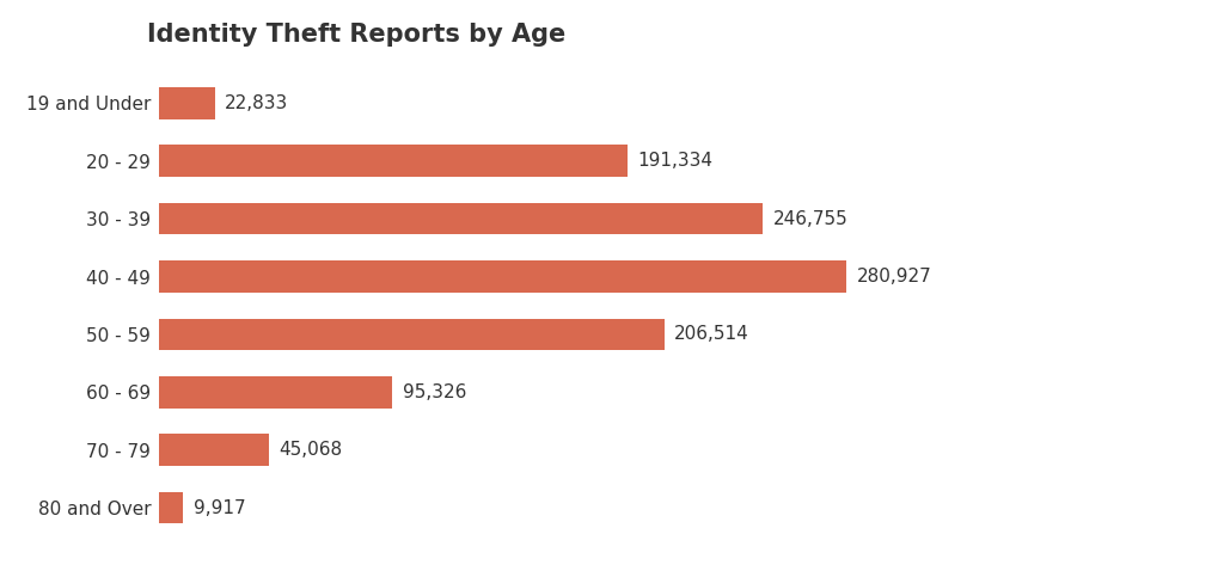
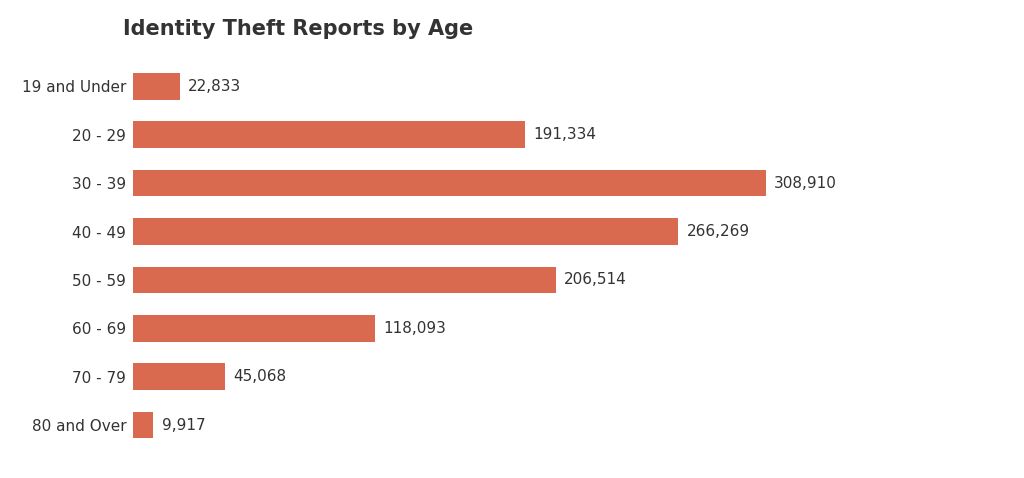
30 - 39: 246,755 -> 308,910
40 - 49: 280,927 -> 266,269
60 - 69: 95,326 -> 118,093
